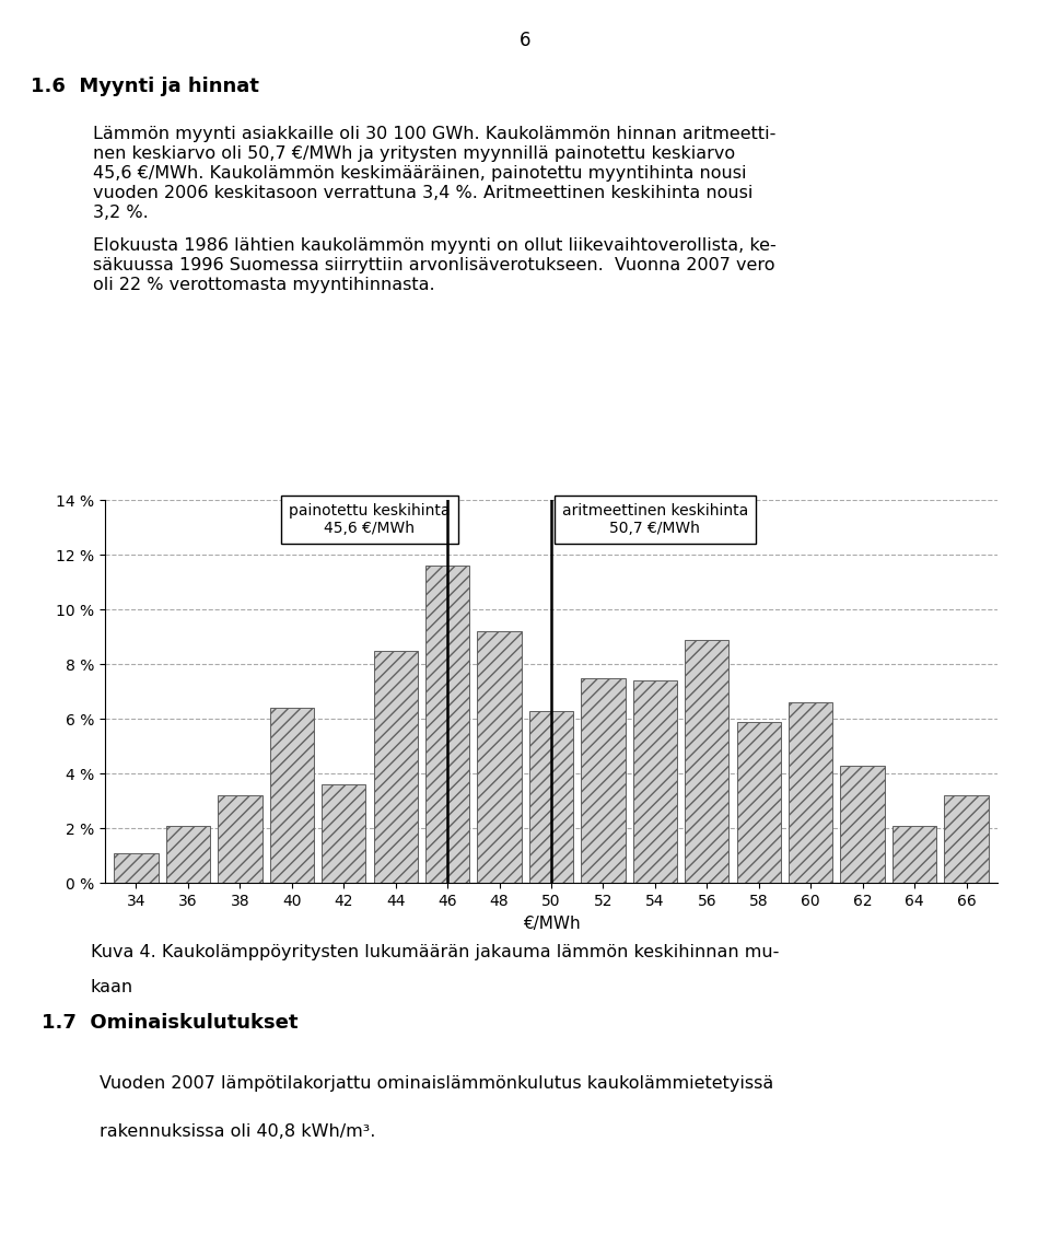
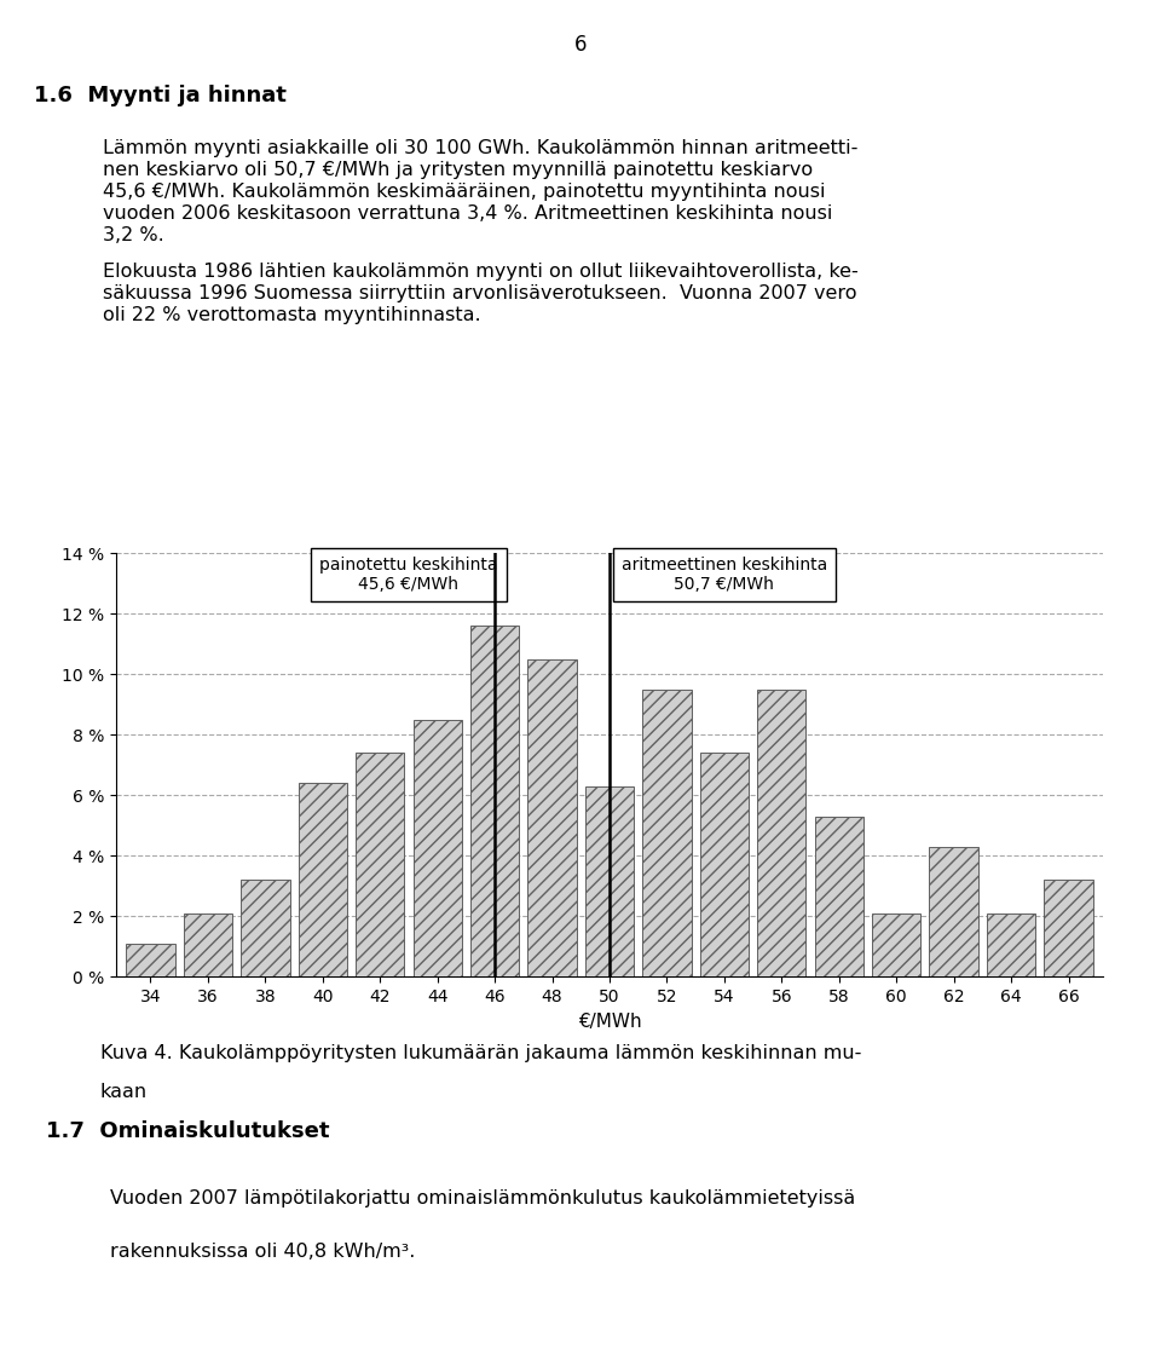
42: 3.6 % -> 7.4 %
48: 9.2 % -> 10.5 %
52: 7.5 % -> 9.5 %
56: 8.9 % -> 9.5 %
58: 5.9 % -> 5.3 %
60: 6.6 % -> 2.1 %
